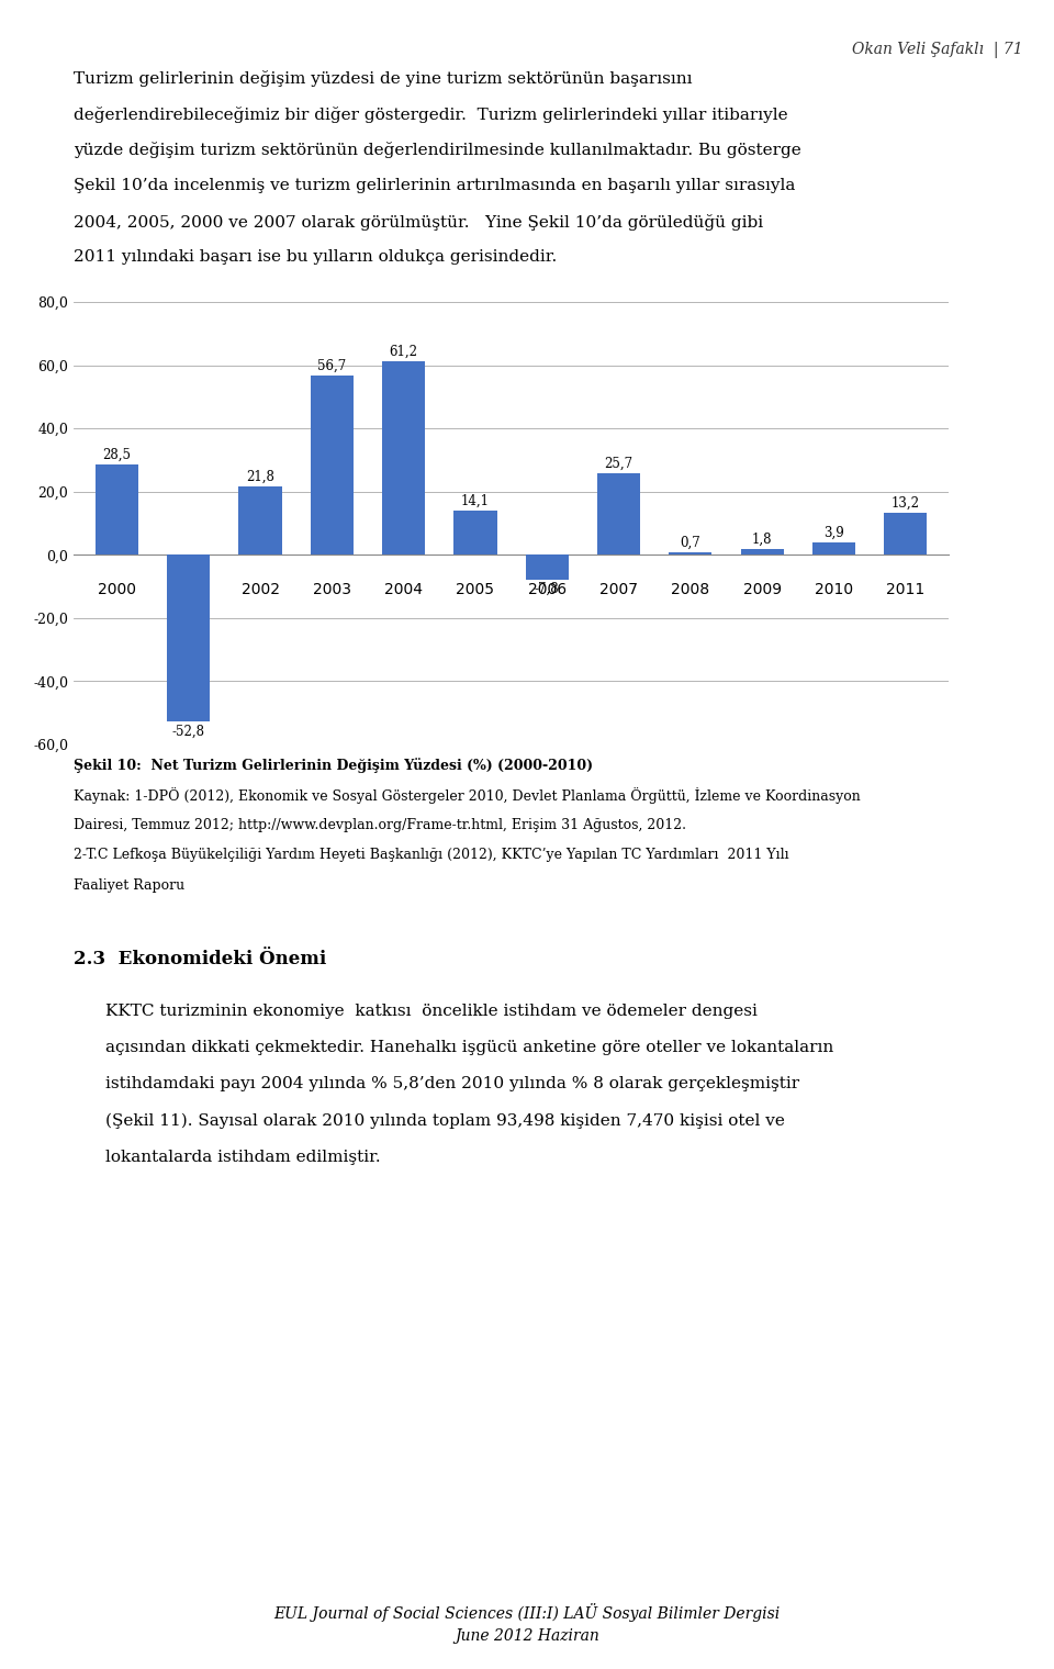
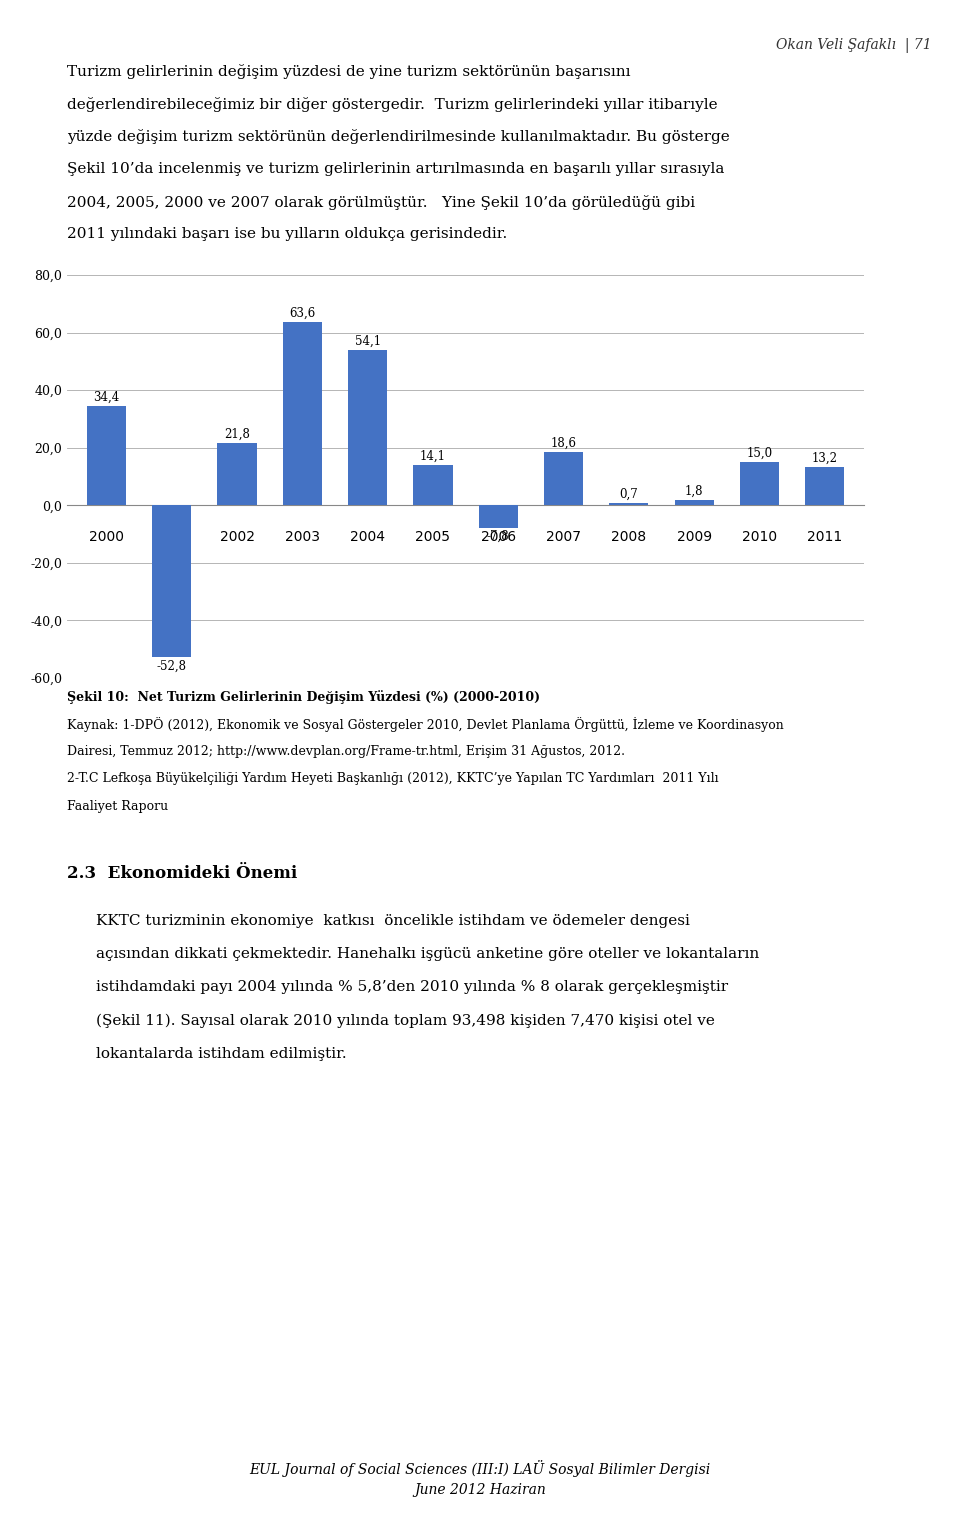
2000: 28,5 -> 34,4
2003: 56,7 -> 63,6
2004: 61,2 -> 54,1
2007: 25,7 -> 18,6
2010: 3,9 -> 15,0
